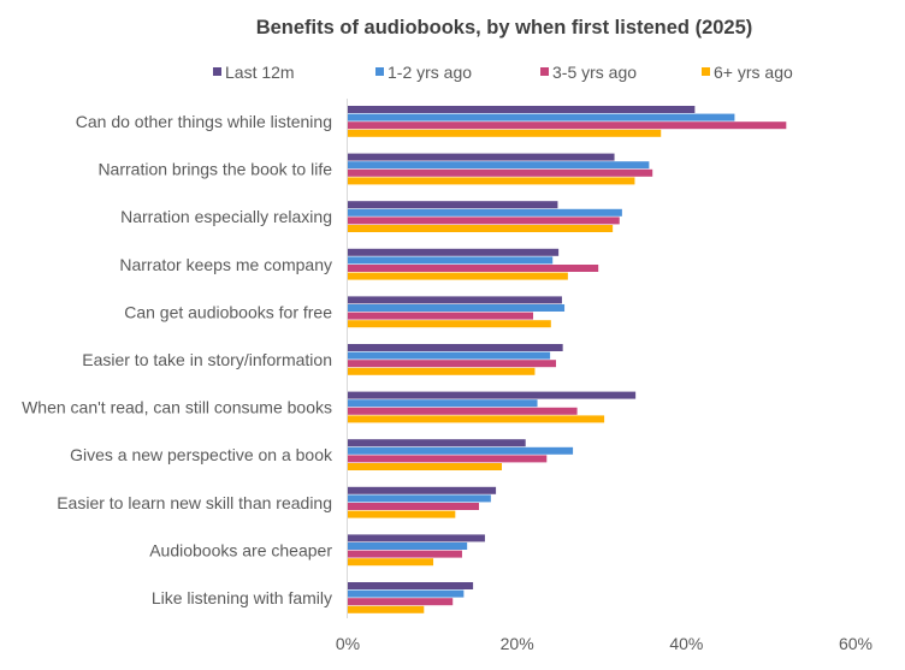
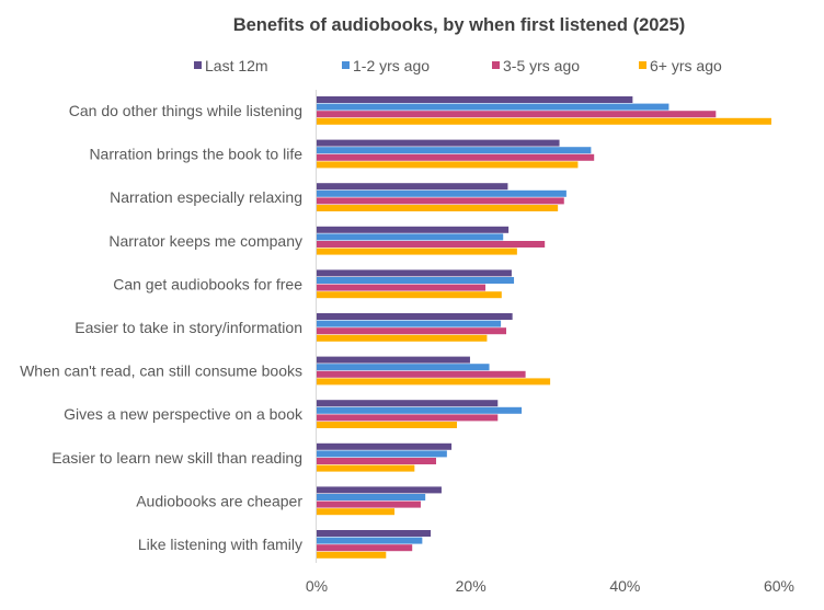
6+ yrs ago/Can do other things while listening: 37% -> 59%
Last 12m/When can't read, can still consume books: 34% -> 20%
Last 12m/Gives a new perspective on a book: 21% -> 24%
